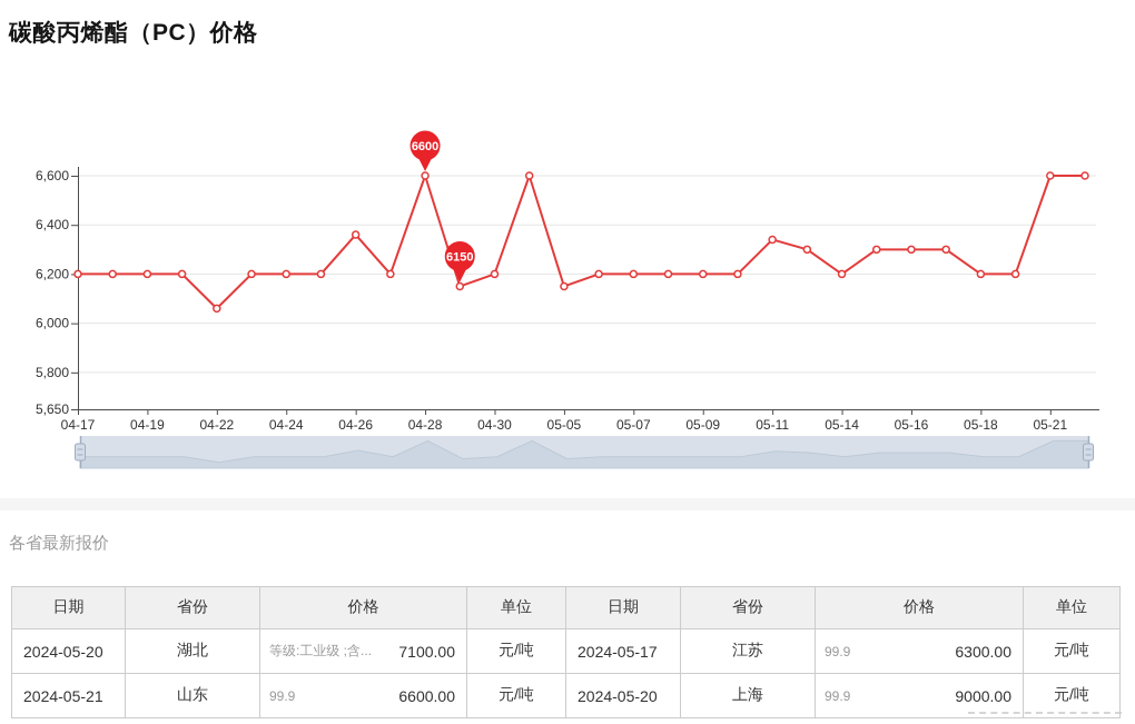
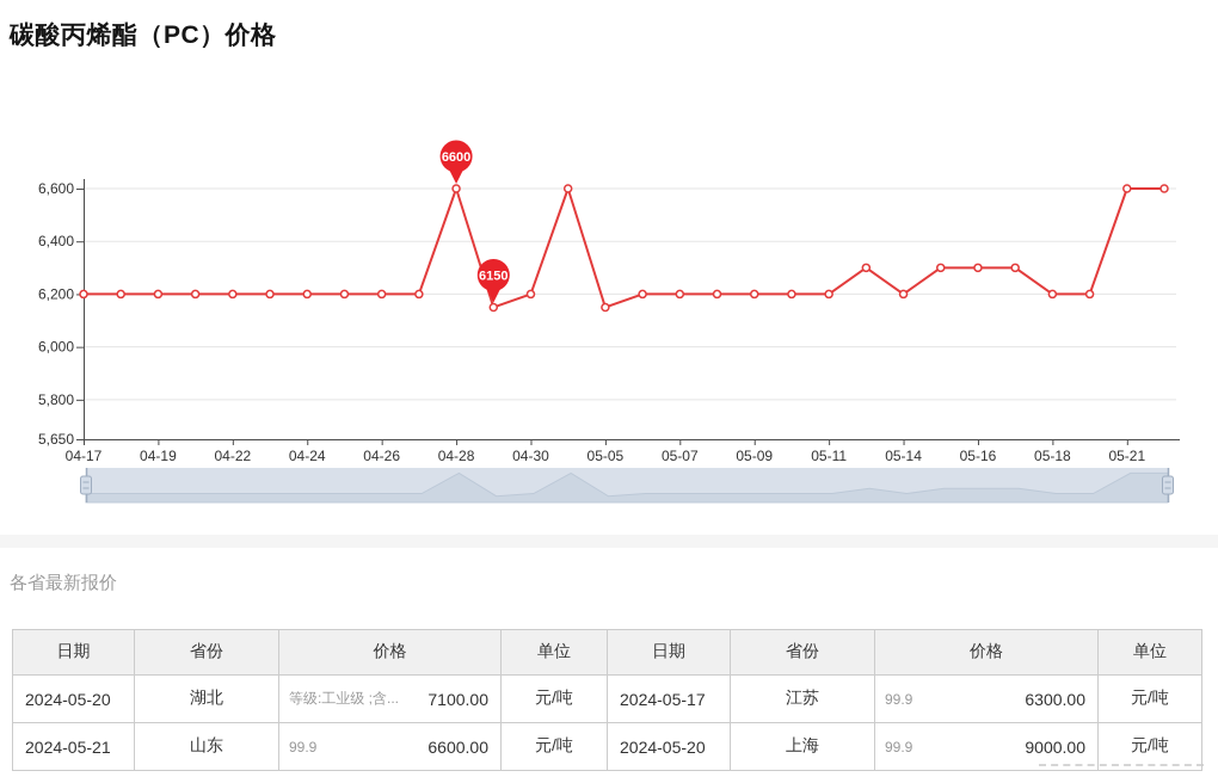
04-22: 6060 -> 6200
04-26: 6360 -> 6200
05-11: 6340 -> 6200
